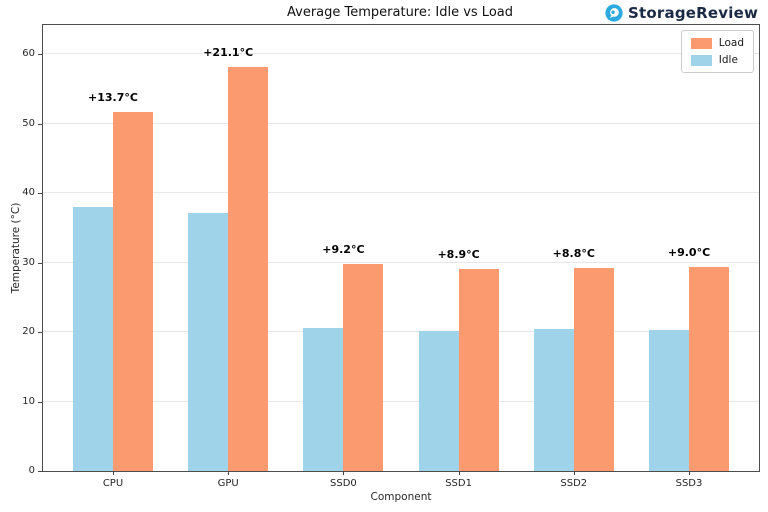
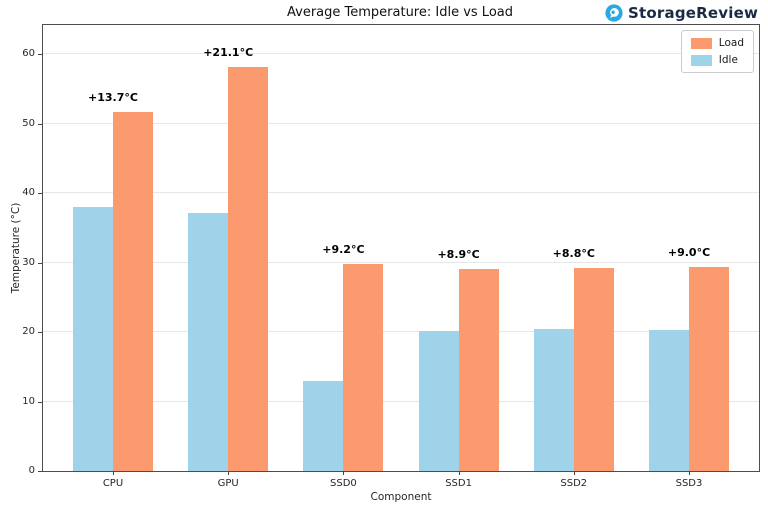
Idle/SSD0: 21 -> 13
